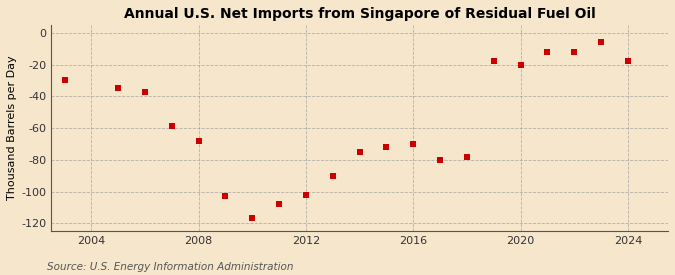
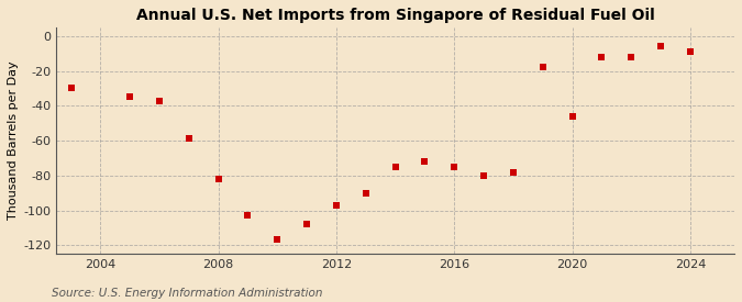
2008: -68 -> -82
2012: -102 -> -97
2016: -70 -> -75
2020: -20 -> -46
2024: -18 -> -9
